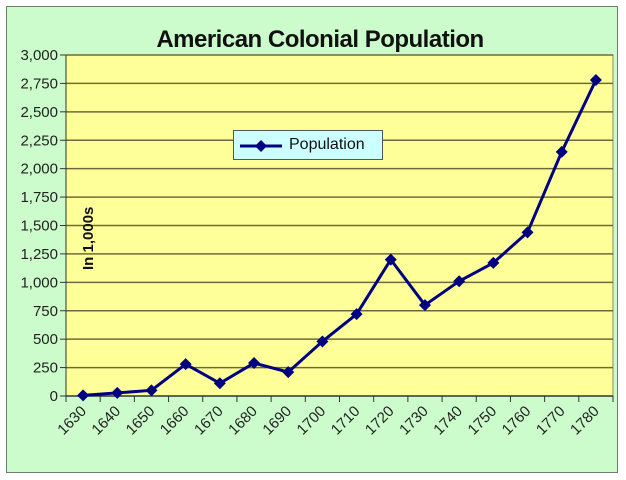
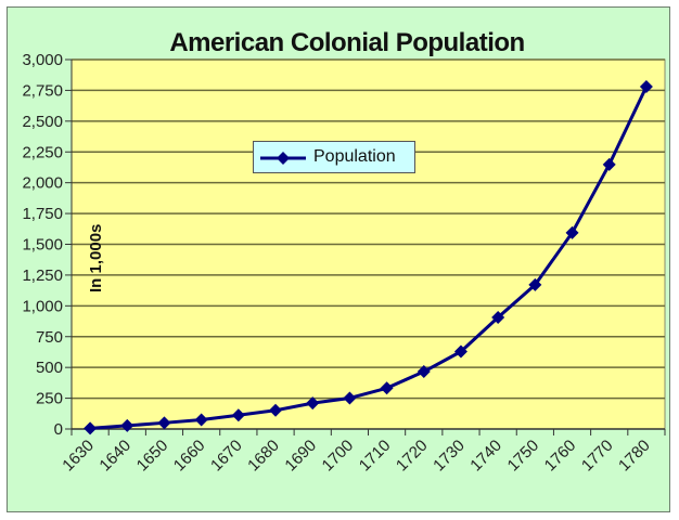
1660: 280 -> 80
1680: 290 -> 150
1700: 480 -> 250
1710: 720 -> 330
1720: 1200 -> 470
1730: 800 -> 630
1740: 1010 -> 910
1760: 1440 -> 1590
